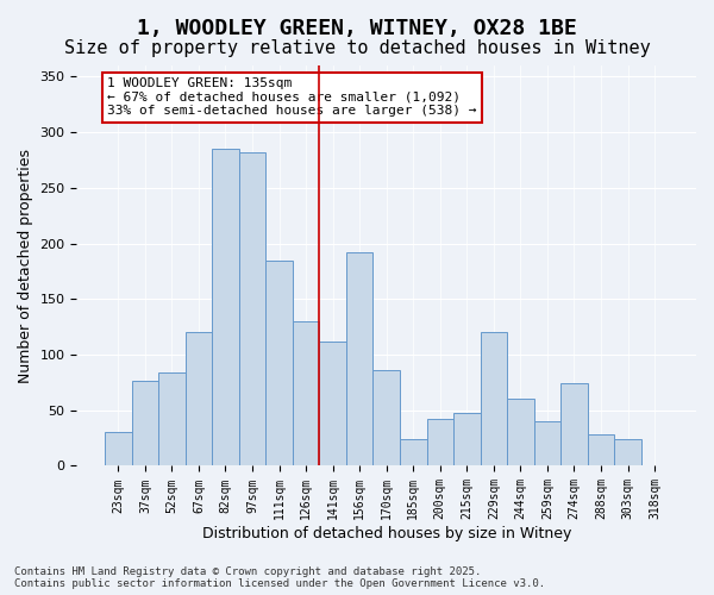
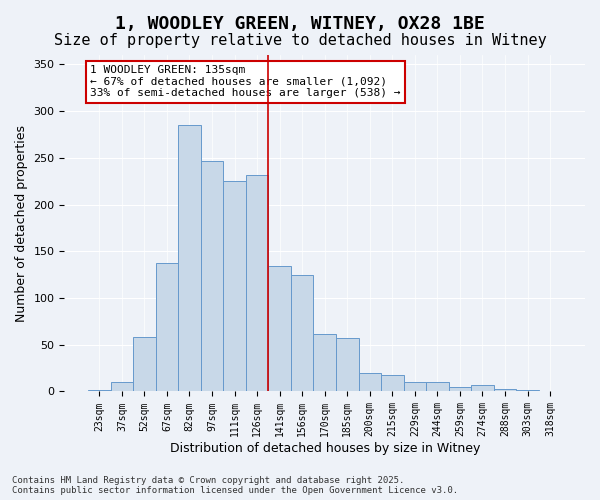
23sqm: 30 -> 2
37sqm: 76 -> 10
52sqm: 84 -> 58
67sqm: 120 -> 137
97sqm: 282 -> 247
111sqm: 184 -> 225
126sqm: 130 -> 232
141sqm: 112 -> 134
156sqm: 192 -> 125
170sqm: 86 -> 62
185sqm: 24 -> 57
200sqm: 42 -> 20
215sqm: 48 -> 18
229sqm: 120 -> 10
244sqm: 60 -> 10
259sqm: 40 -> 5
274sqm: 74 -> 7
288sqm: 28 -> 3
303sqm: 24 -> 2
